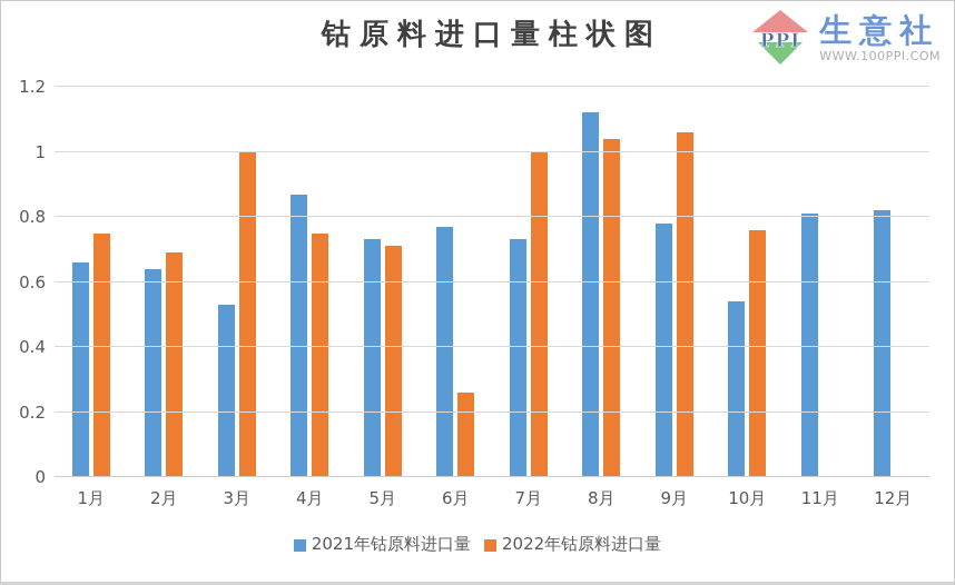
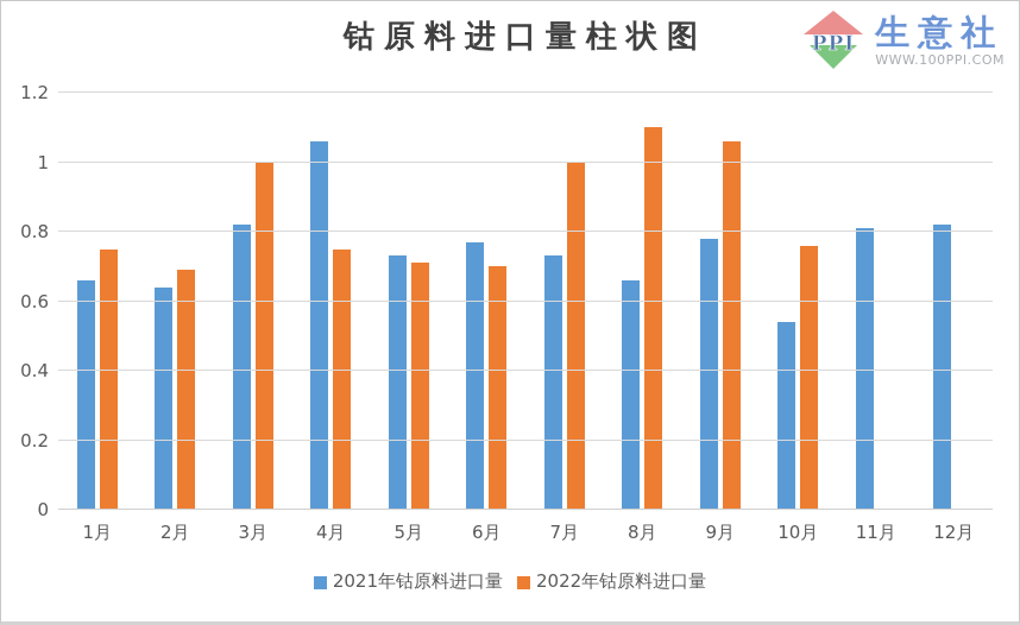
2021年钴原料进口量/3月: 0.53 -> 0.82
2021年钴原料进口量/4月: 0.87 -> 1.06
2022年钴原料进口量/6月: 0.26 -> 0.70
2021年钴原料进口量/8月: 1.12 -> 0.66
2022年钴原料进口量/8月: 1.04 -> 1.10
